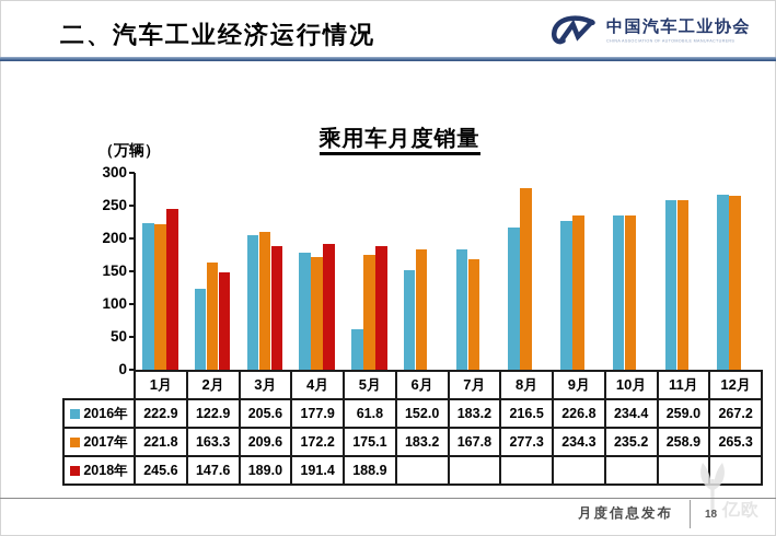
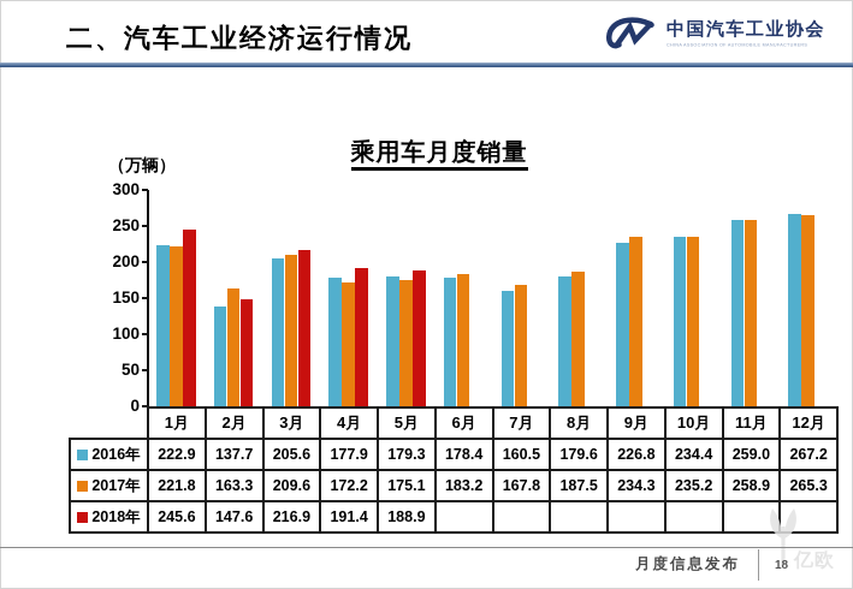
2016年/2月: 122.9 -> 137.7
2018年/3月: 189.0 -> 216.9
2016年/5月: 61.8 -> 179.3
2016年/6月: 152.0 -> 178.4
2016年/7月: 183.2 -> 160.5
2016年/8月: 216.5 -> 179.6
2017年/8月: 277.3 -> 187.5
